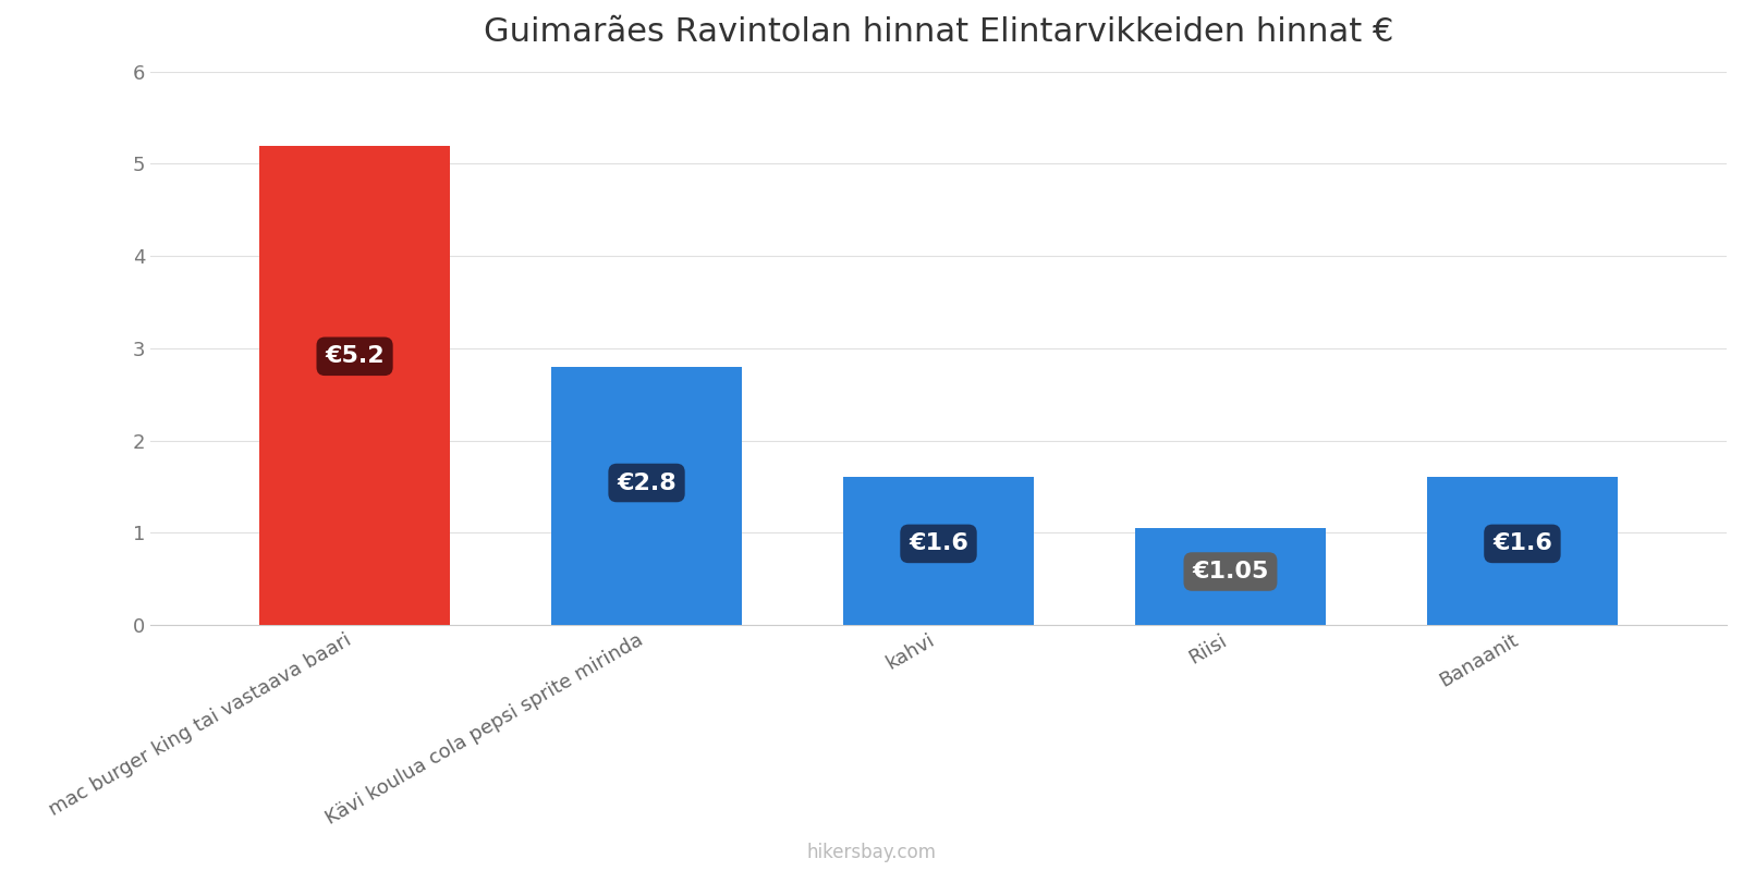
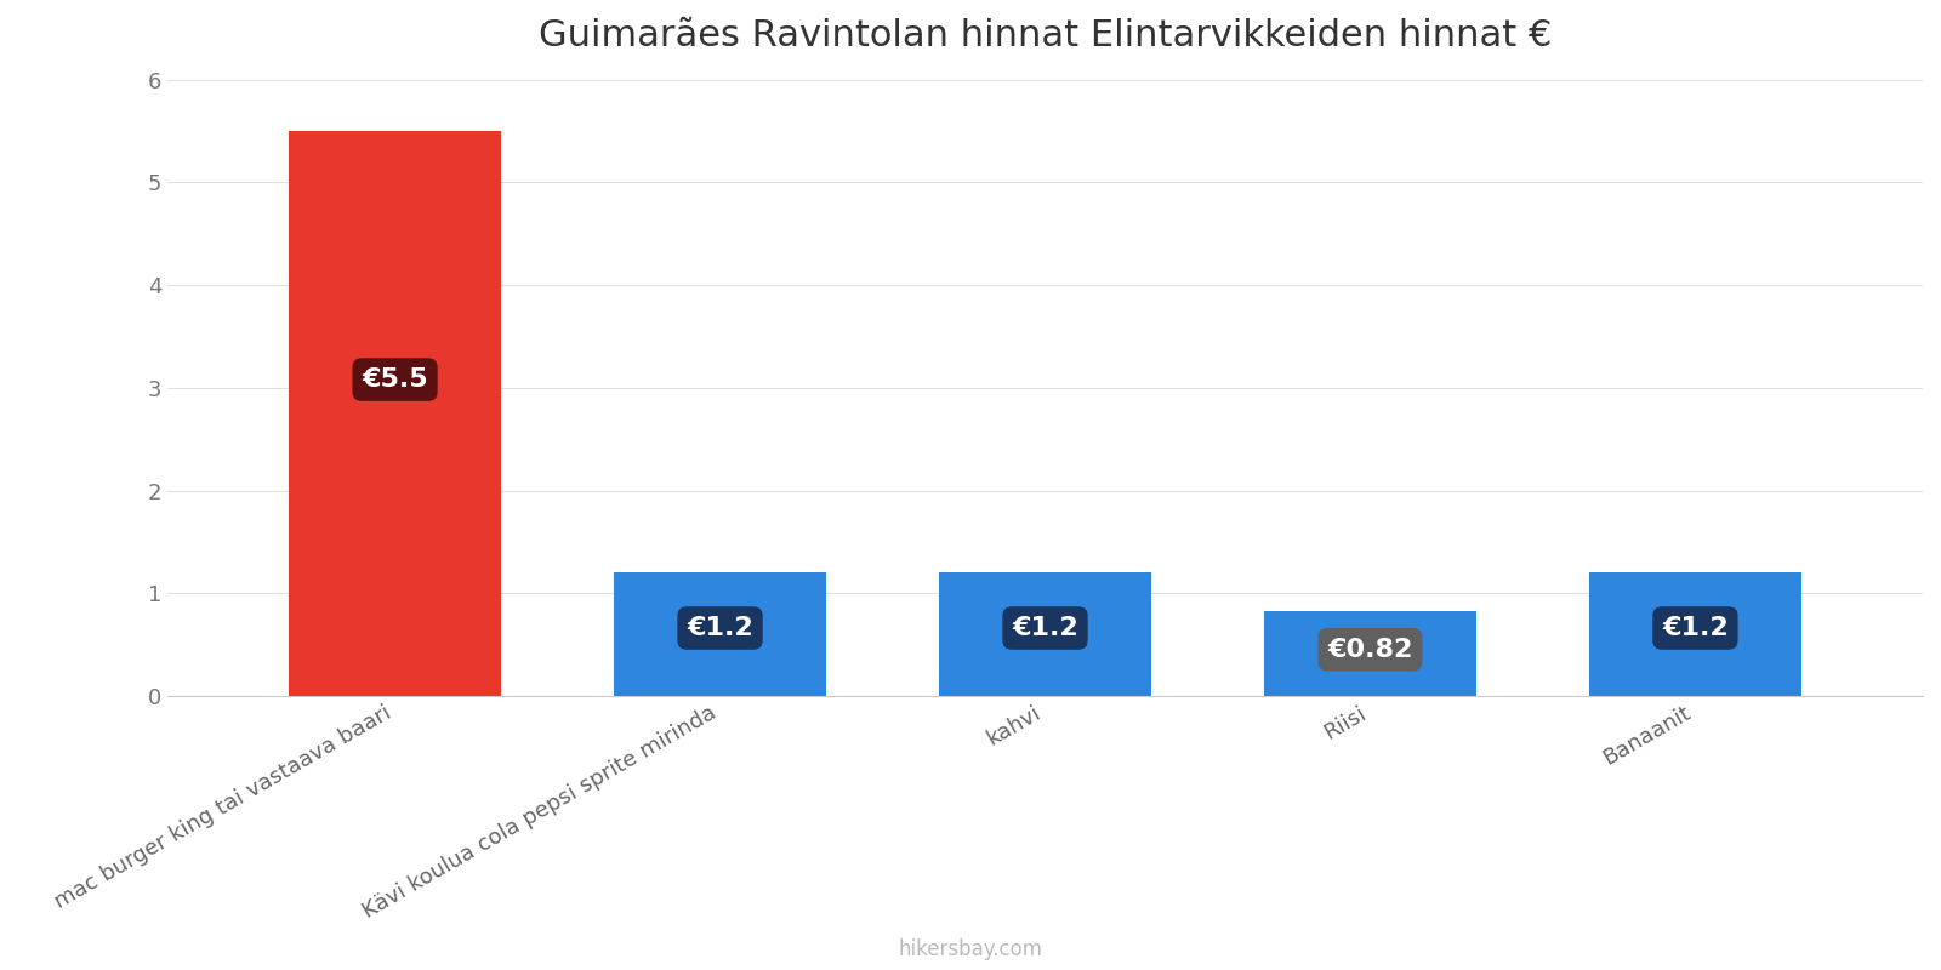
mac burger king tai vastaava baari: €5.2 -> €5.5
Kävi koulua cola pepsi sprite mirinda: €2.8 -> €1.2
kahvi: €1.6 -> €1.2
Riisi: €1.05 -> €0.82
Banaanit: €1.6 -> €1.2
